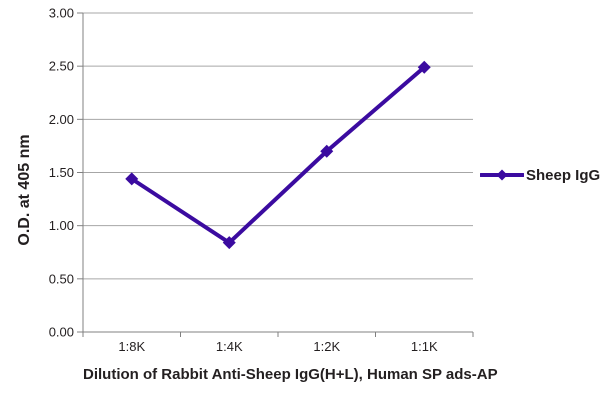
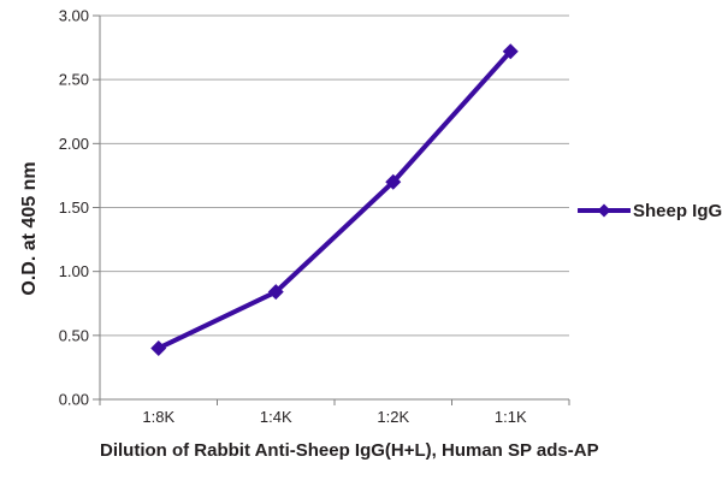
1:8K: 1.44 -> 0.40
1:1K: 2.49 -> 2.72
